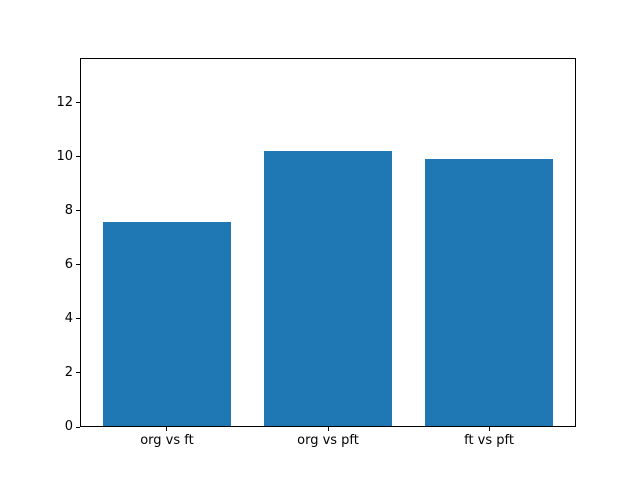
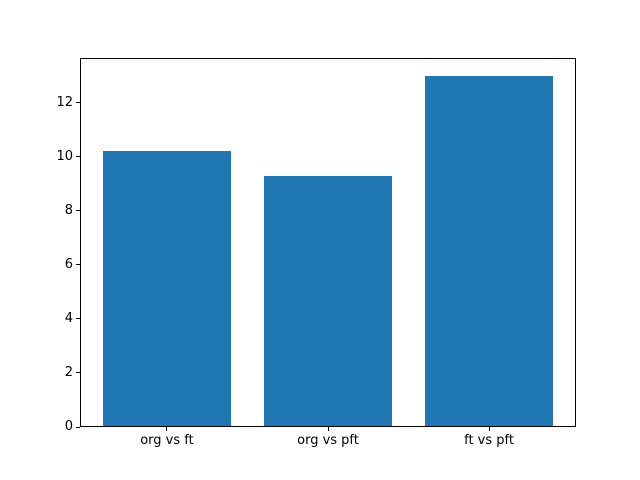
org vs ft: 7.6 -> 10.2
org vs pft: 10.2 -> 9.3
ft vs pft: 9.9 -> 13.0
